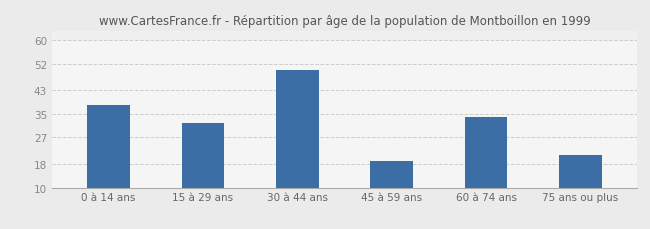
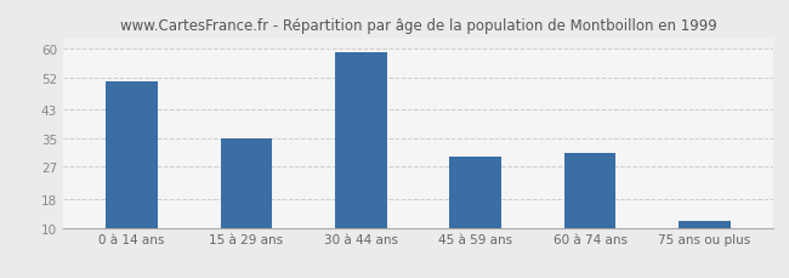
0 à 14 ans: 38 -> 51
15 à 29 ans: 32 -> 35
30 à 44 ans: 50 -> 59
45 à 59 ans: 19 -> 30
60 à 74 ans: 34 -> 31
75 ans ou plus: 21 -> 12
